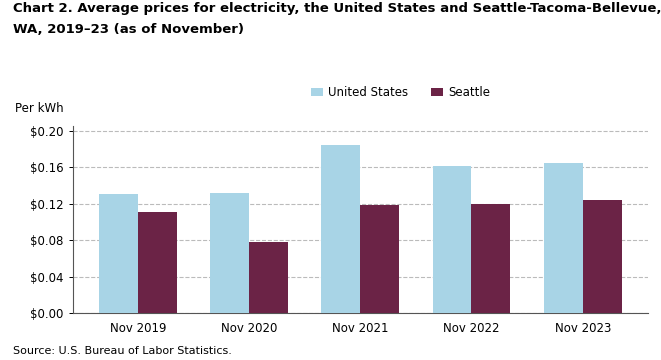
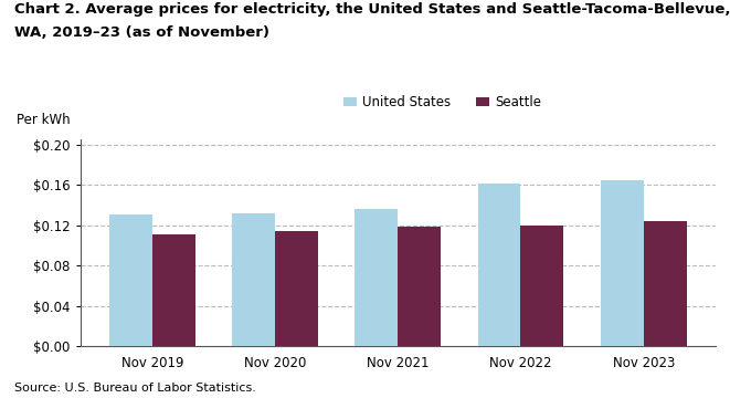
Seattle/Nov 2020: $0.078 -> $0.114
United States/Nov 2021: $0.184 -> $0.136
